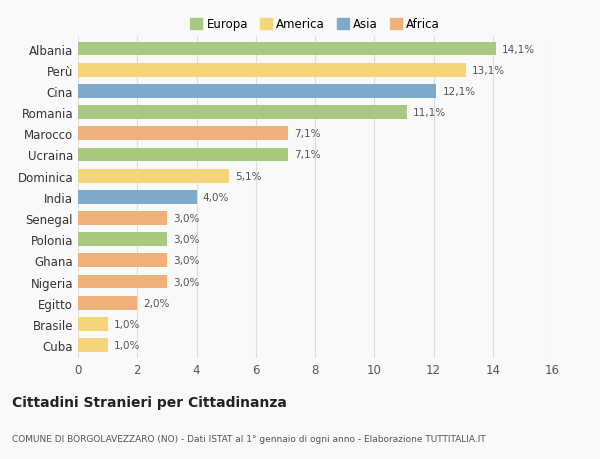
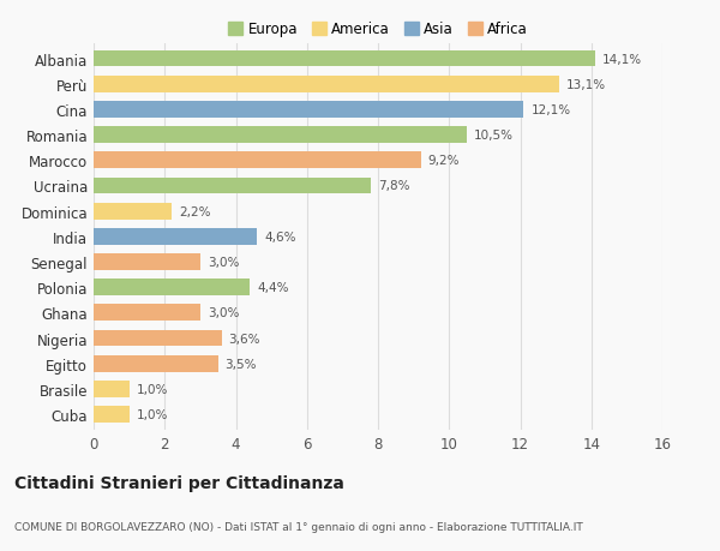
Romania: 11,1% -> 10,5%
Marocco: 7,1% -> 9,2%
Ucraina: 7,1% -> 7,8%
Dominica: 5,1% -> 2,2%
India: 4,0% -> 4,6%
Polonia: 3,0% -> 4,4%
Nigeria: 3,0% -> 3,6%
Egitto: 2,0% -> 3,5%
